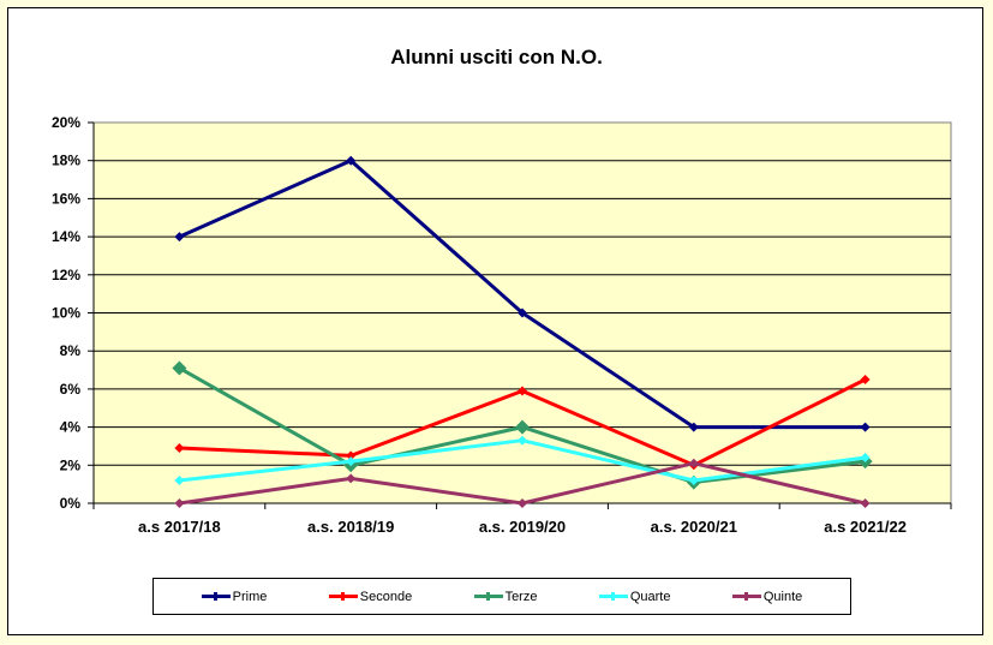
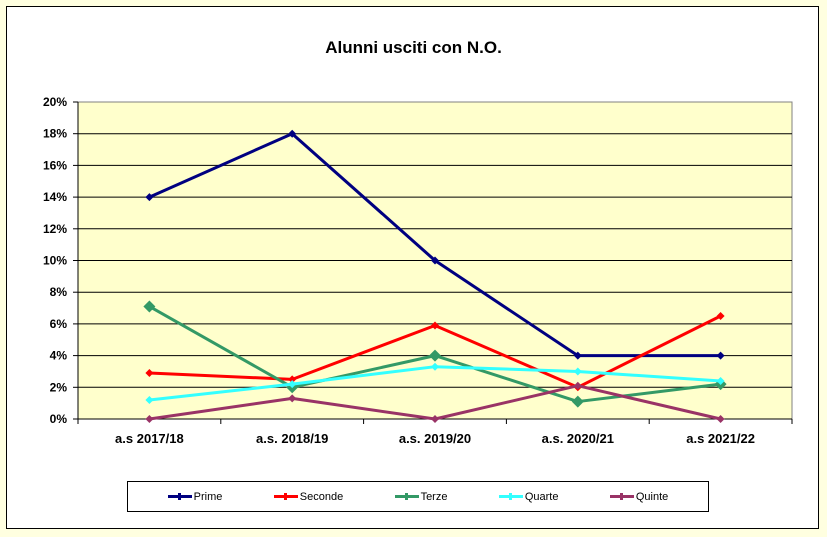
Quarte/a.s. 2020/21: 1.2% -> 3.0%
